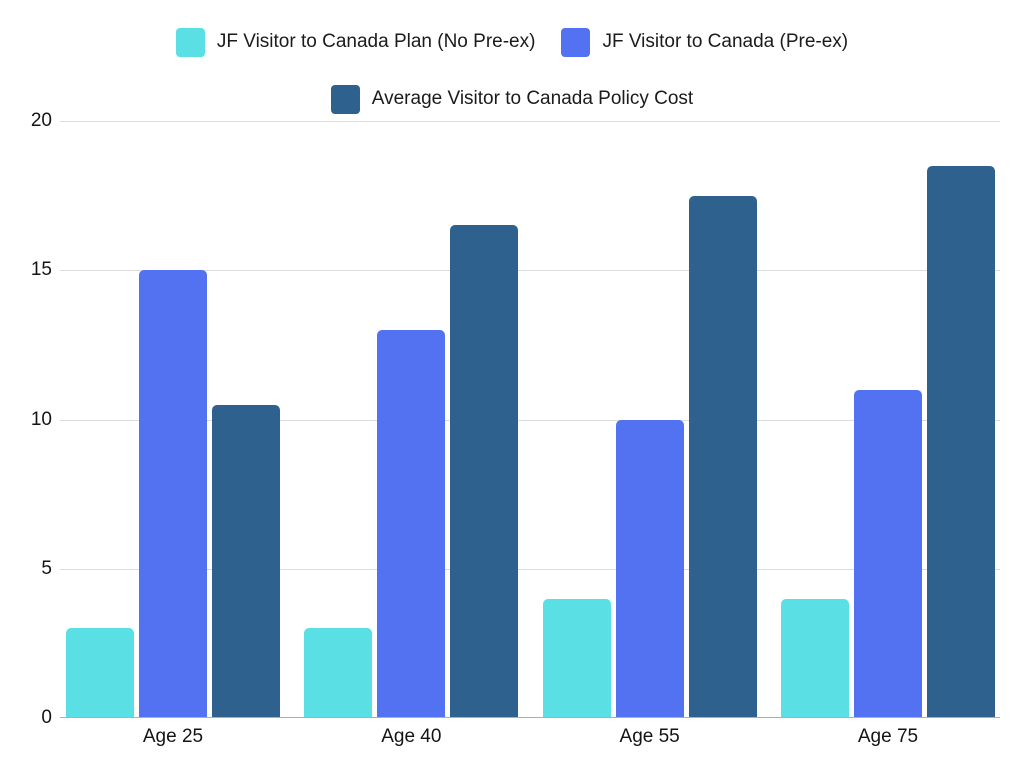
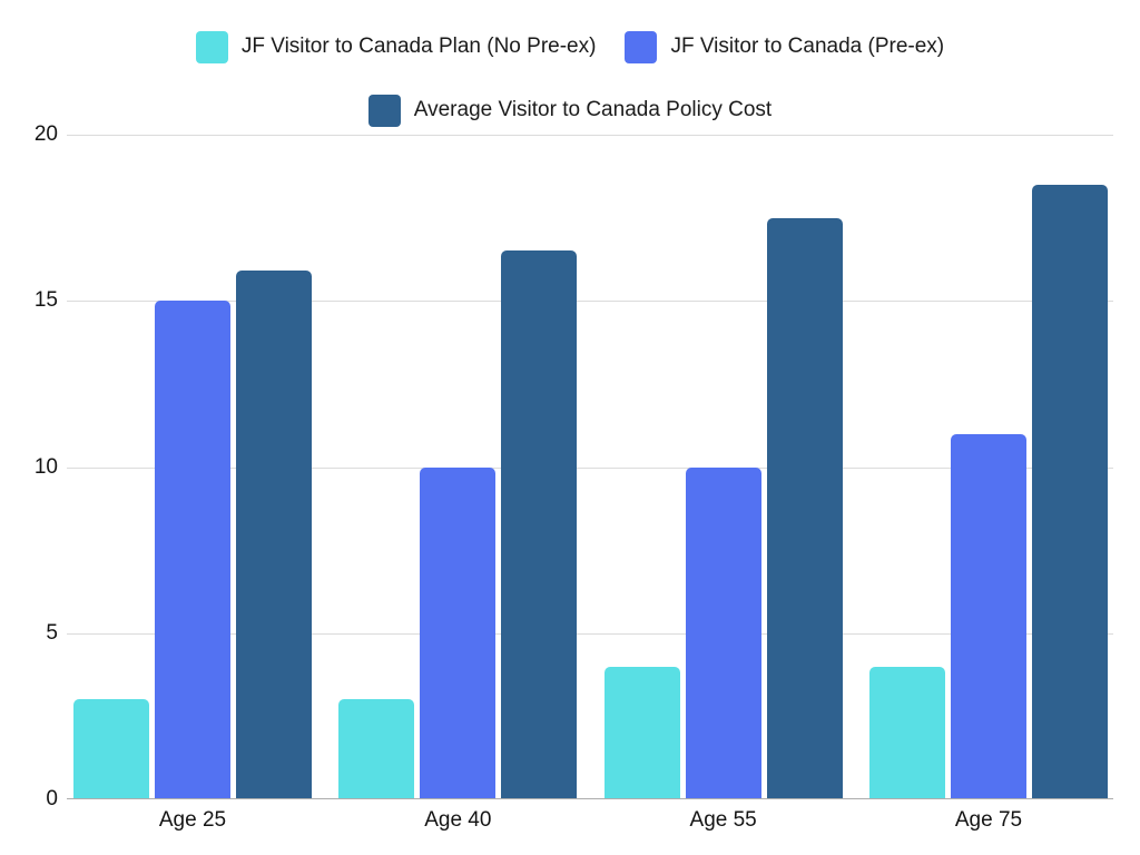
Average Visitor to Canada Policy Cost/Age 25: 10.5 -> 15.9
JF Visitor to Canada (Pre-ex)/Age 40: 13 -> 10
